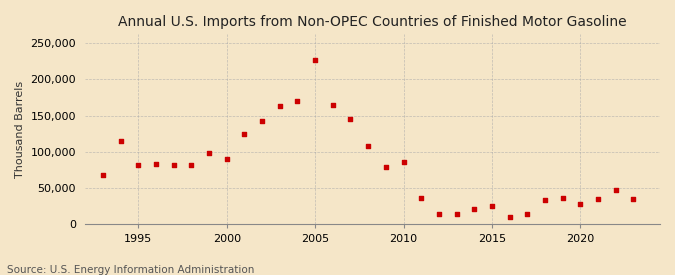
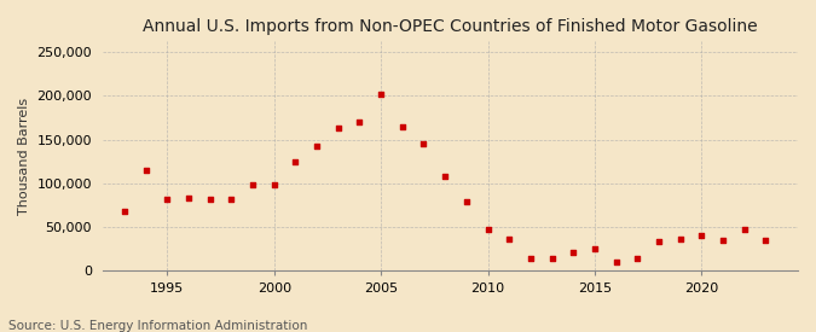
2000: 90,000 -> 99,000
2005: 226,000 -> 202,000
2010: 86,000 -> 47,000
2020: 28,000 -> 40,000
